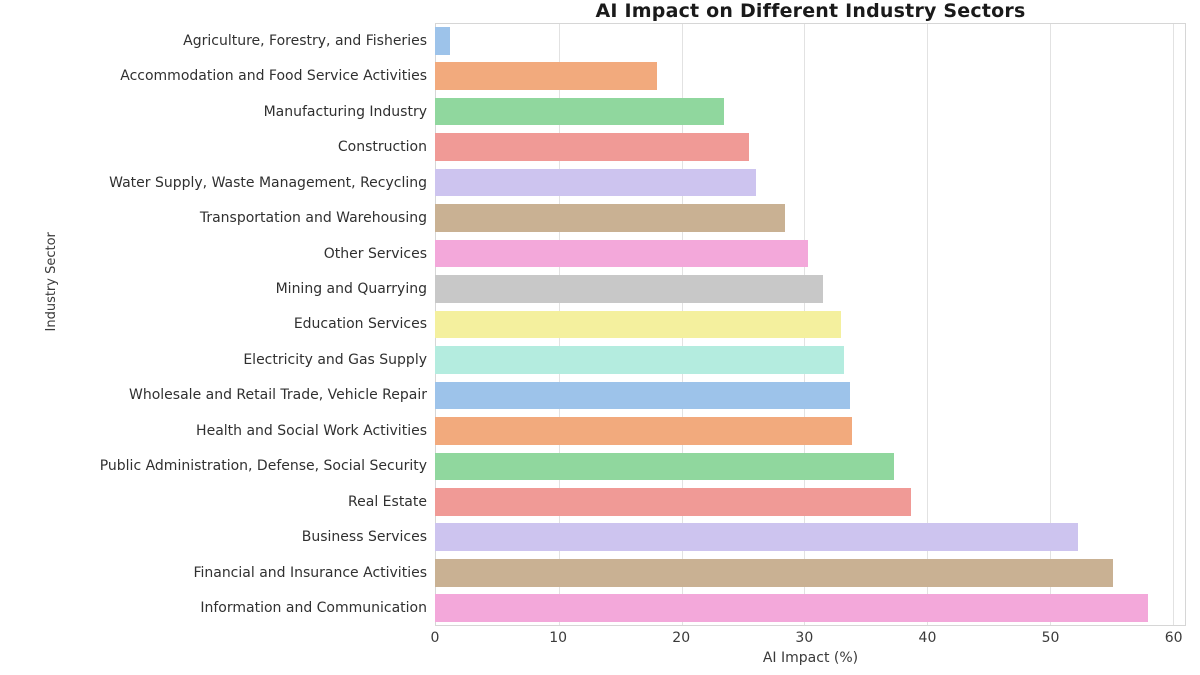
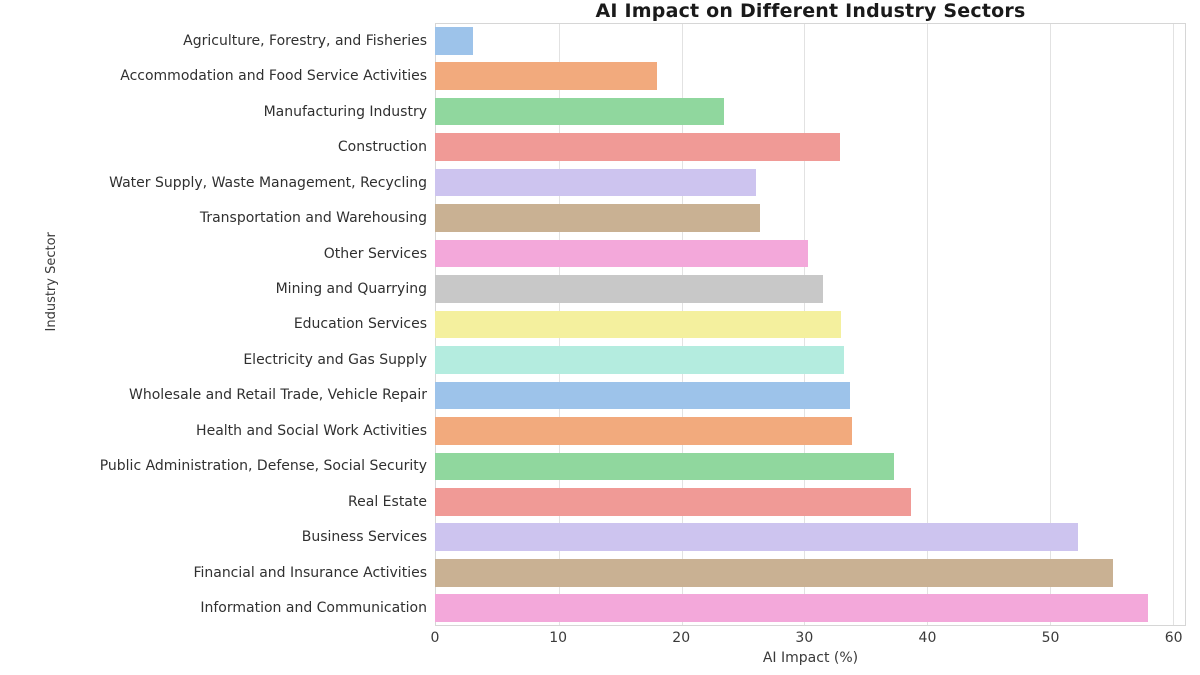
Agriculture, Forestry, and Fisheries: 1.2 -> 3.1
Construction: 25.5 -> 32.9
Transportation and Warehousing: 28.4 -> 26.4
